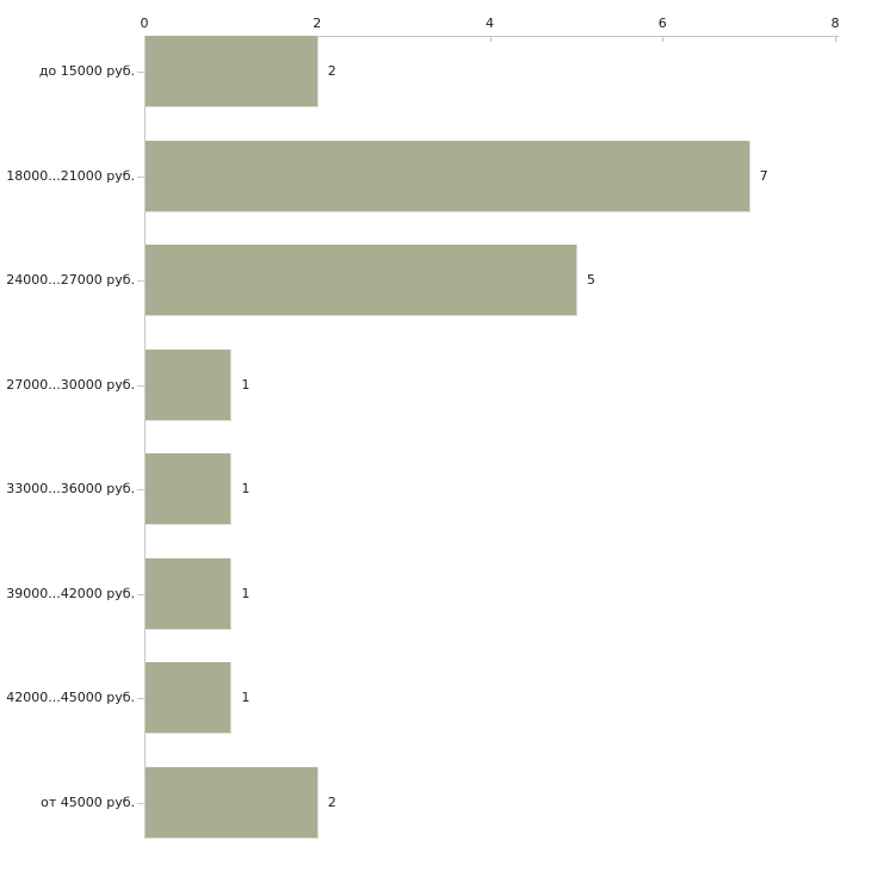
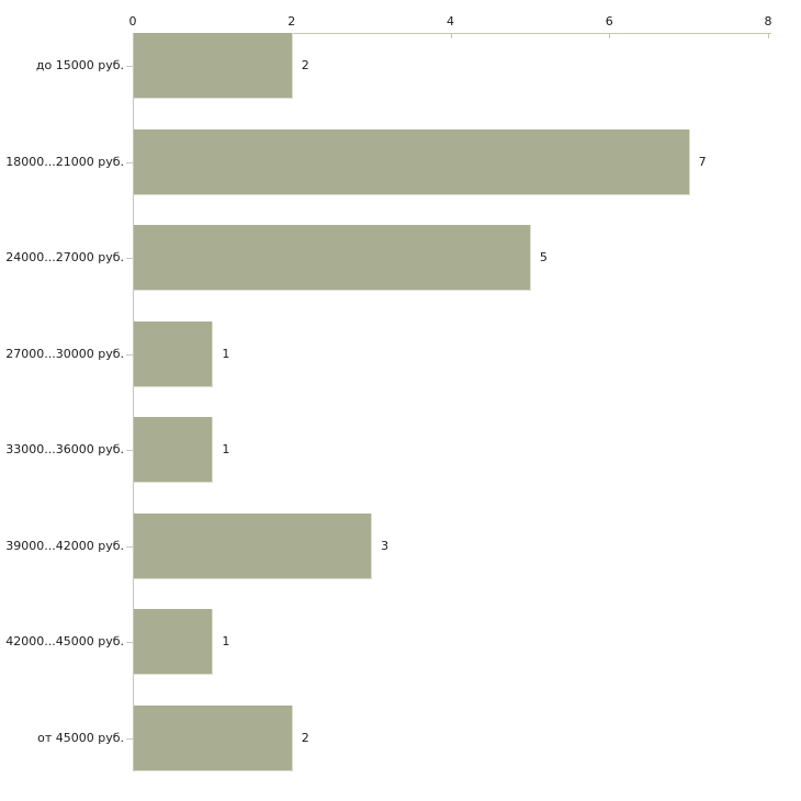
39000...42000 руб.: 1 -> 3
